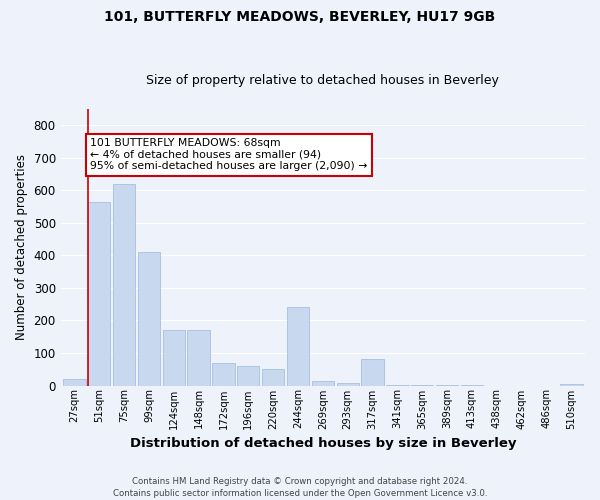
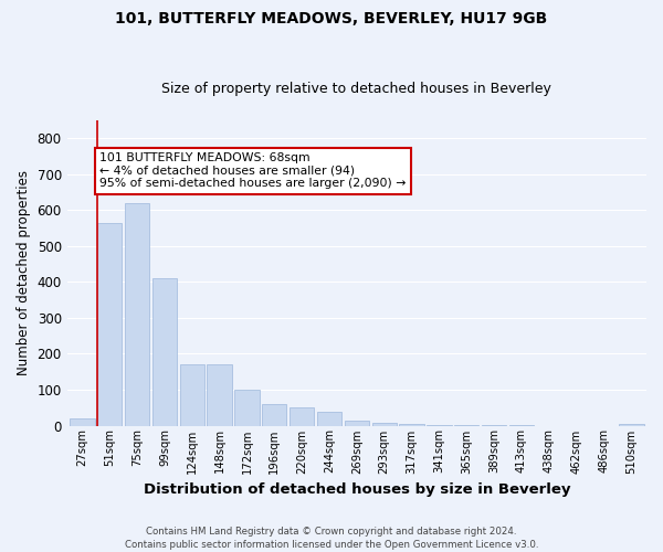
172sqm: 70 -> 100
244sqm: 240 -> 40
317sqm: 80 -> 5
